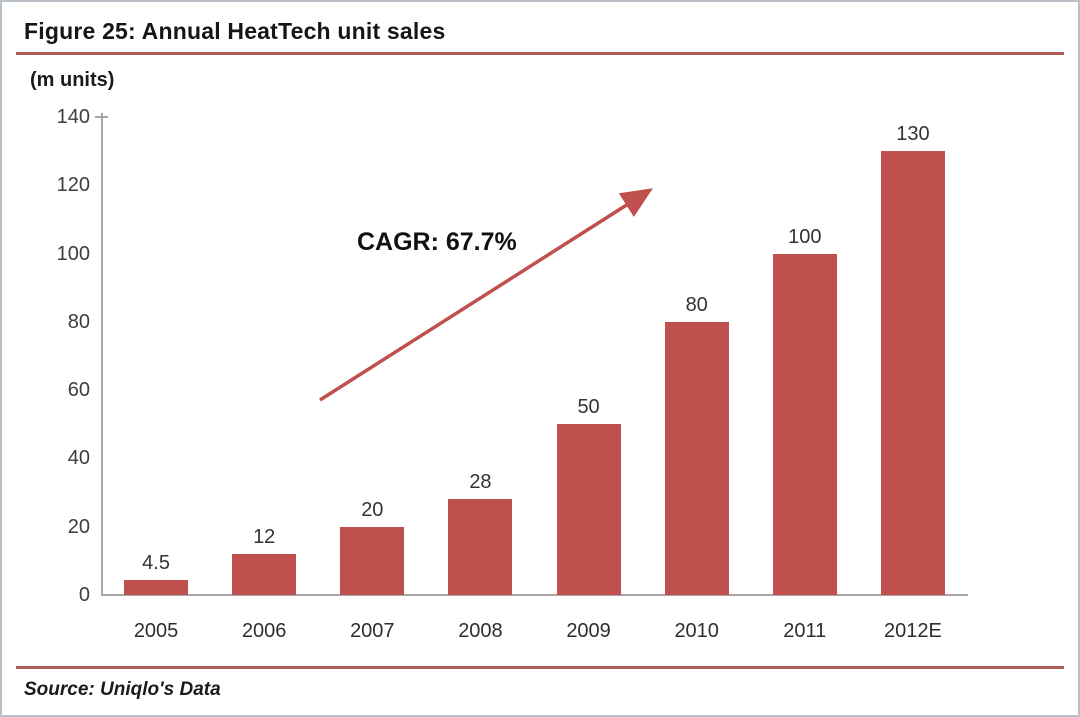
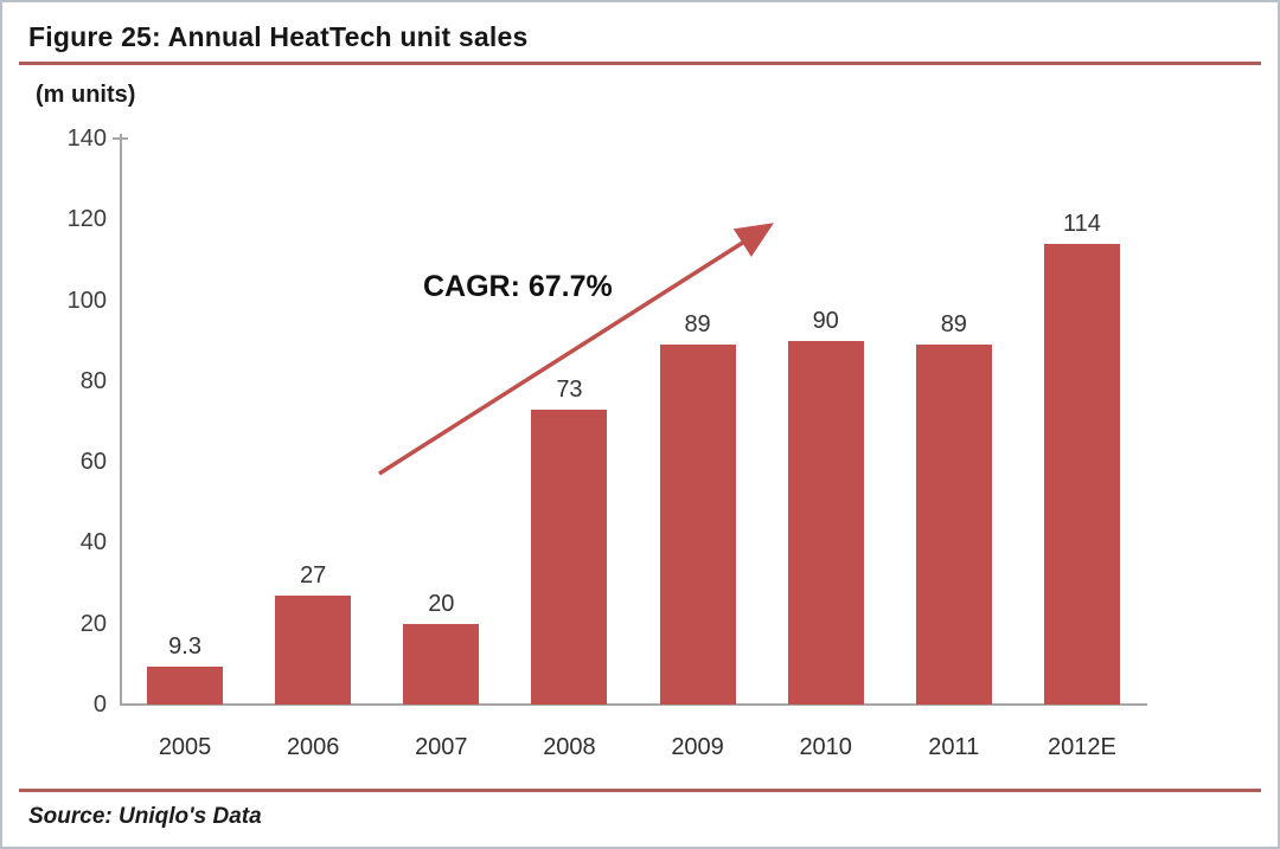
2005: 4.5 -> 9.3
2006: 12 -> 27
2008: 28 -> 73
2009: 50 -> 89
2010: 80 -> 90
2011: 100 -> 89
2012E: 130 -> 114
